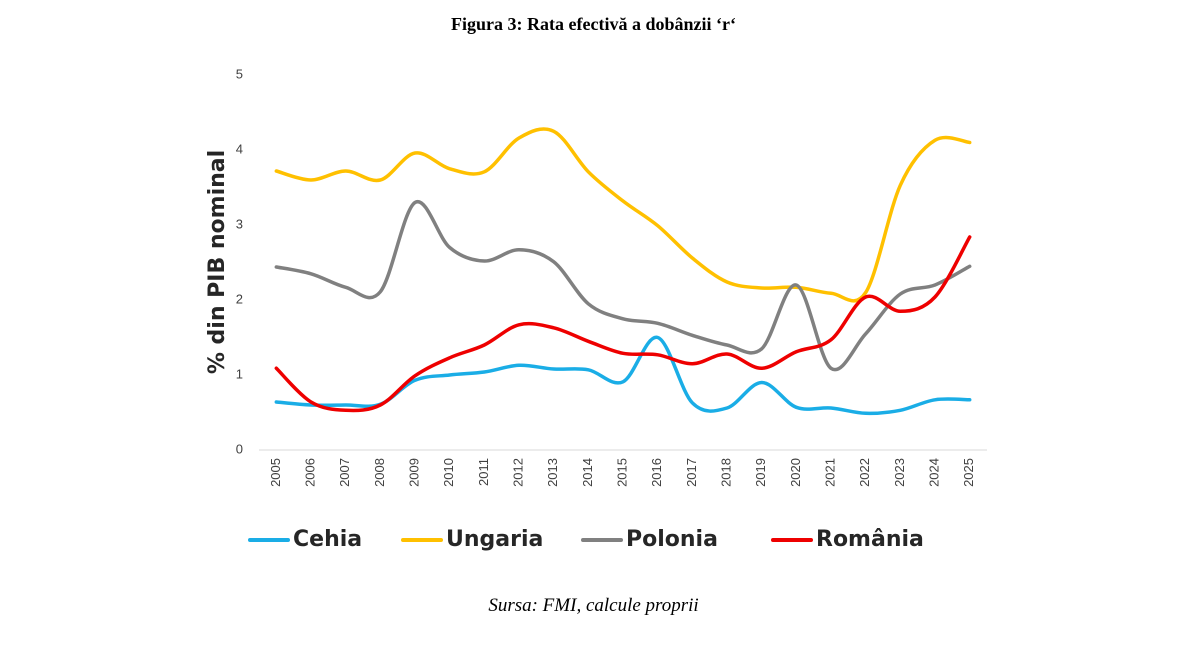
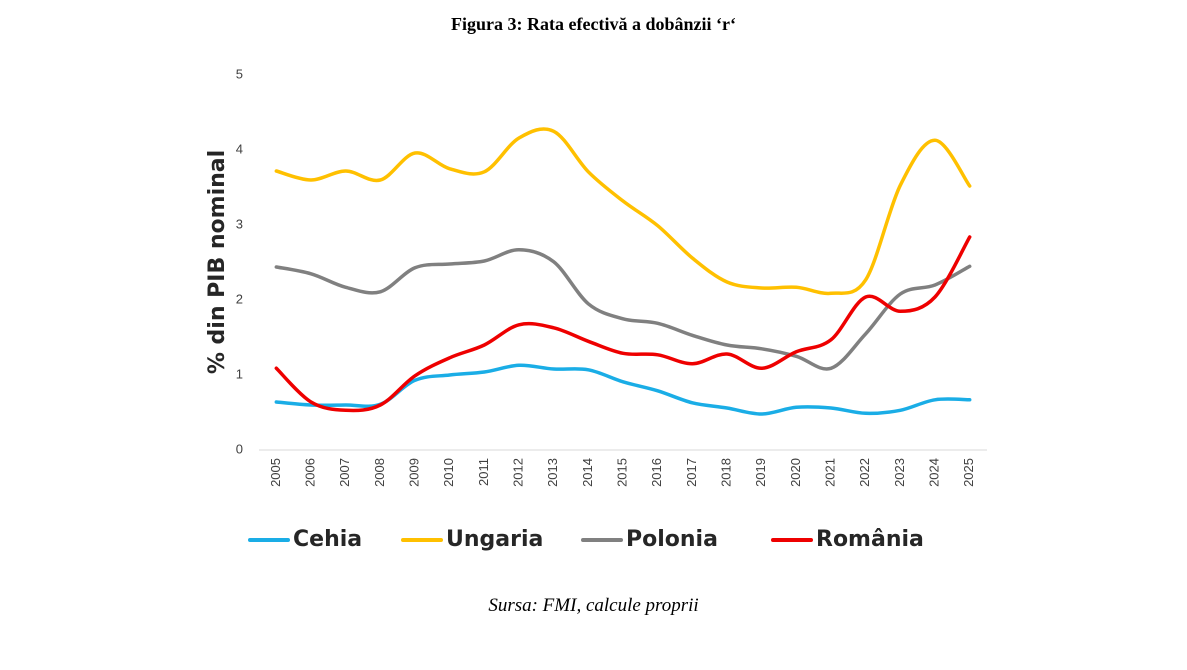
Polonia/2009: 3.3 -> 2.4
Polonia/2010: 2.7 -> 2.5
Cehia/2016: 1.5 -> 0.8
Cehia/2019: 0.9 -> 0.5
Polonia/2020: 2.2 -> 1.2
Ungaria/2022: 2.1 -> 2.3
Ungaria/2025: 4.1 -> 3.5
